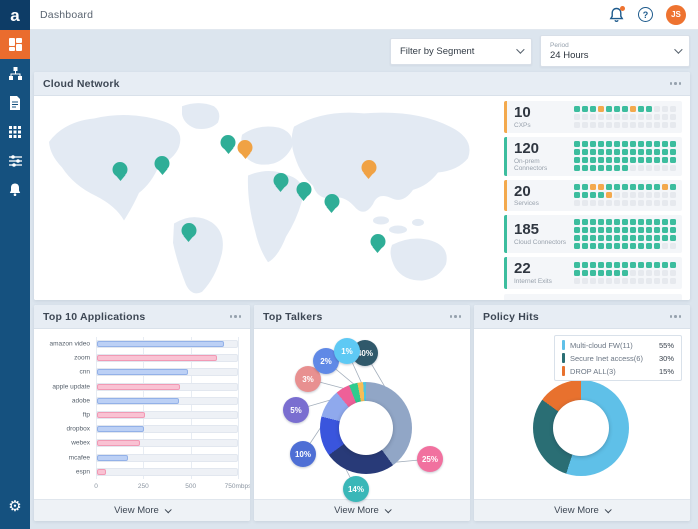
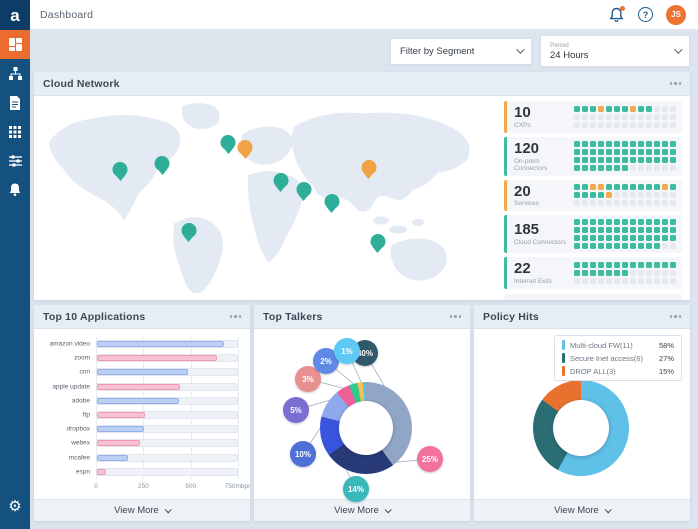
Policy Hits/Multi-cloud FW(11): 55% -> 58%
Policy Hits/Secure Inet access(6): 30% -> 27%
